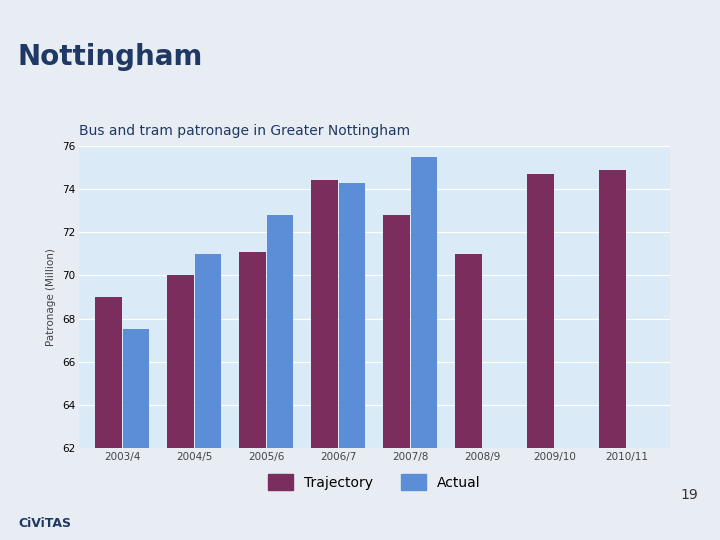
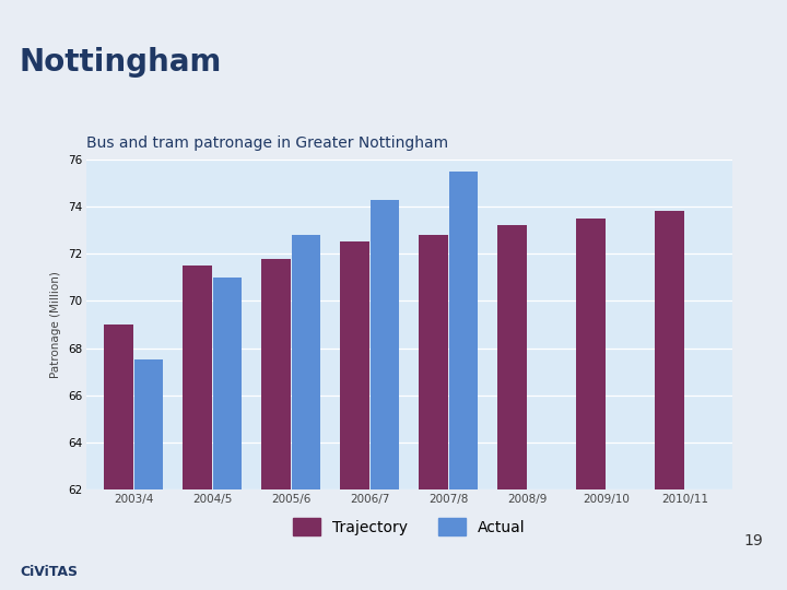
Trajectory/2004/5: 70.0 -> 71.5
Trajectory/2005/6: 71.1 -> 71.8
Trajectory/2006/7: 74.4 -> 72.5
Trajectory/2008/9: 71.0 -> 73.2
Trajectory/2009/10: 74.7 -> 73.5
Trajectory/2010/11: 74.9 -> 73.8
